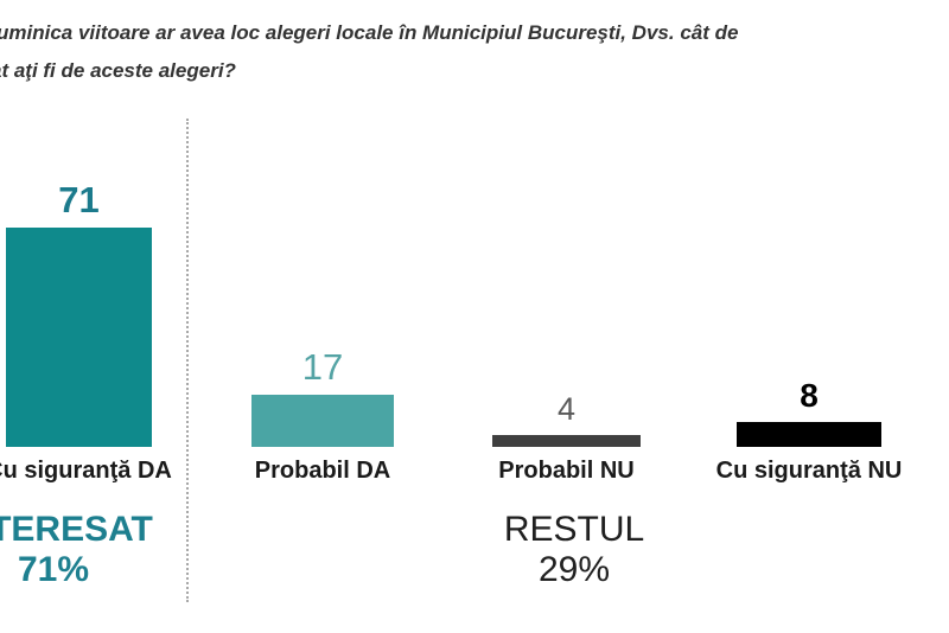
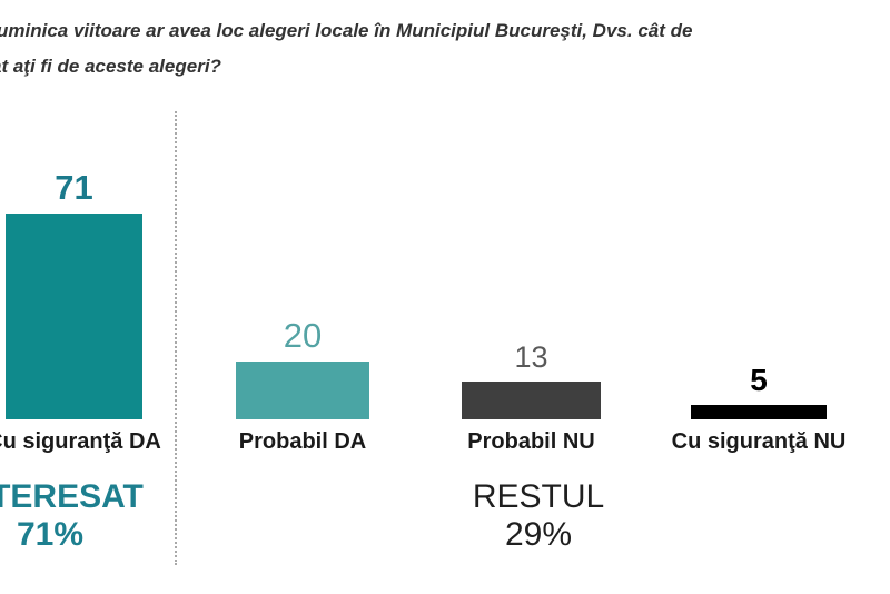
Probabil DA: 17 -> 20
Probabil NU: 4 -> 13
Cu siguranţă NU: 8 -> 5
